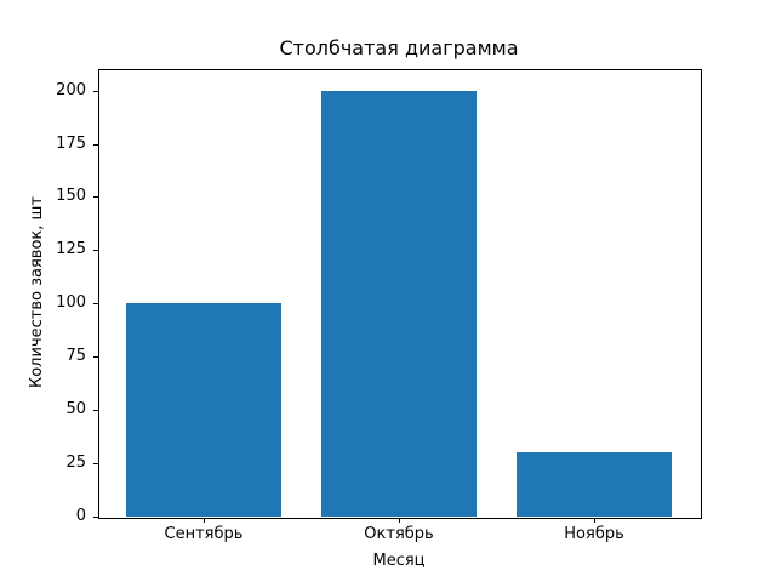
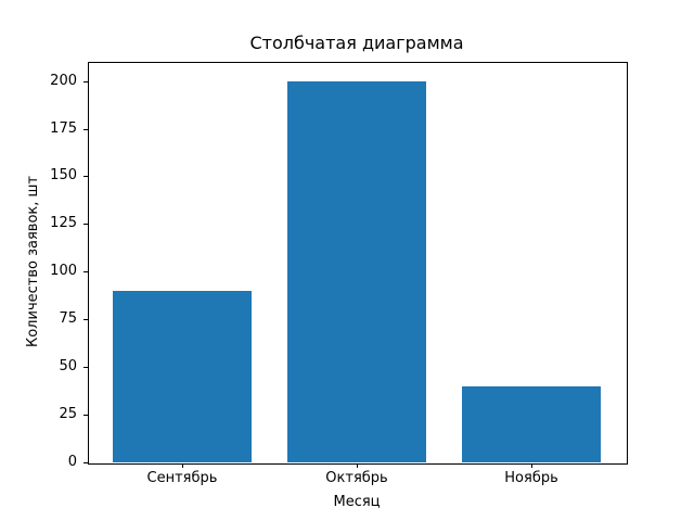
Сентябрь: 100 -> 90
Ноябрь: 30 -> 40
